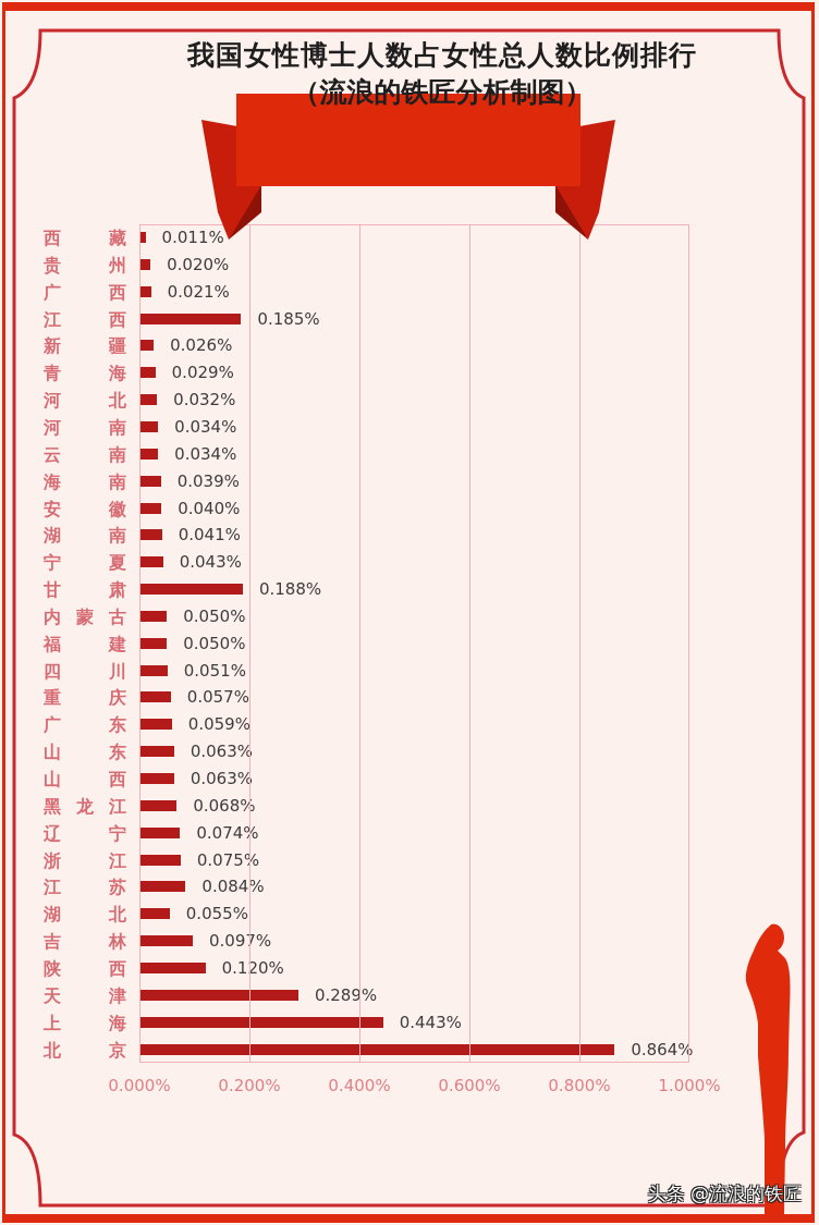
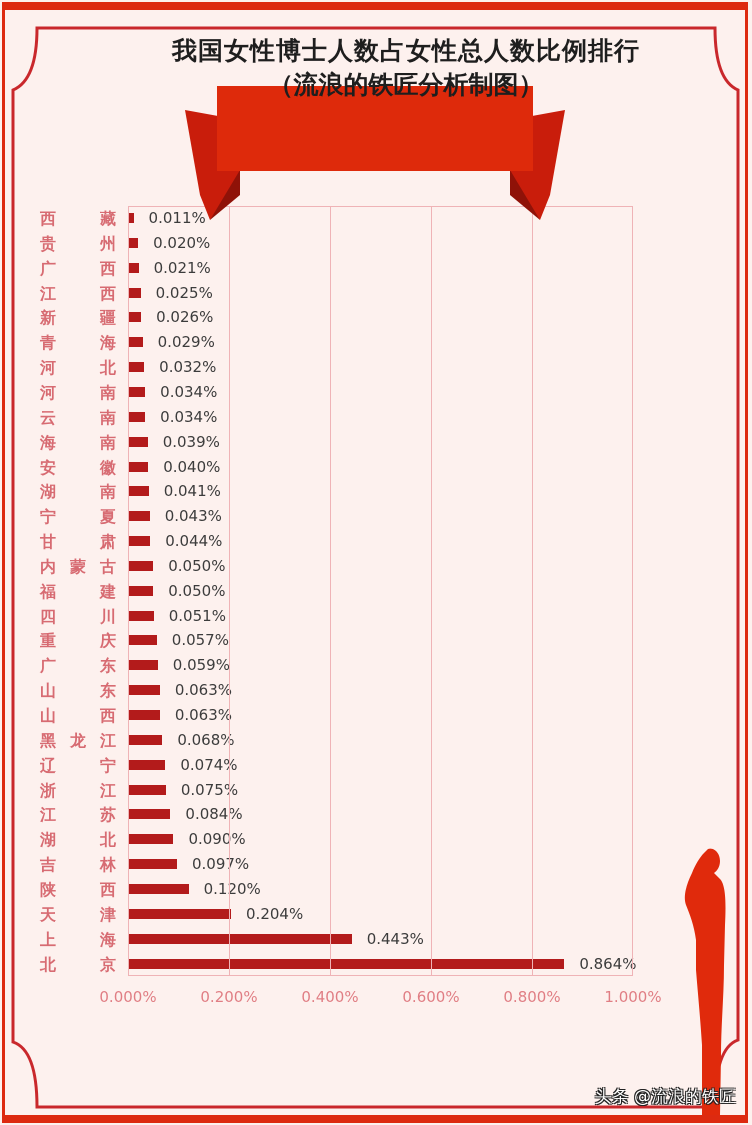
江西: 0.185% -> 0.025%
甘肃: 0.188% -> 0.044%
湖北: 0.055% -> 0.090%
天津: 0.289% -> 0.204%
